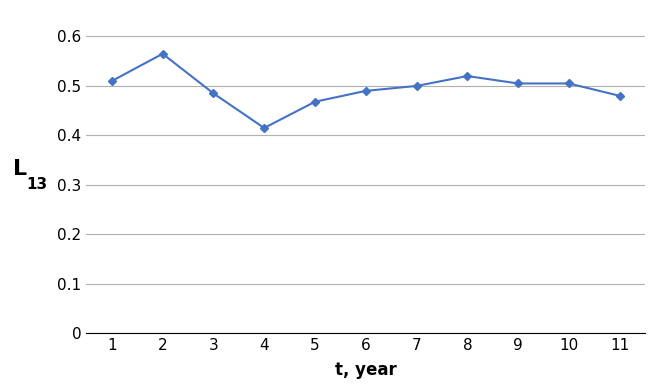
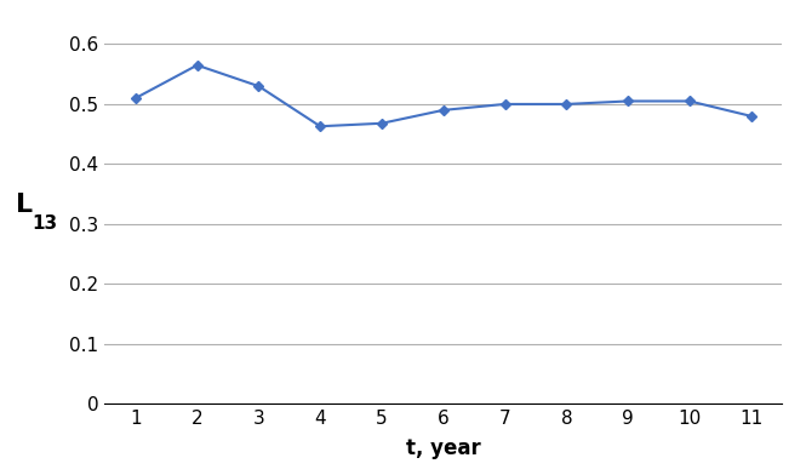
3: 0.485 -> 0.530
4: 0.415 -> 0.463
8: 0.520 -> 0.500
